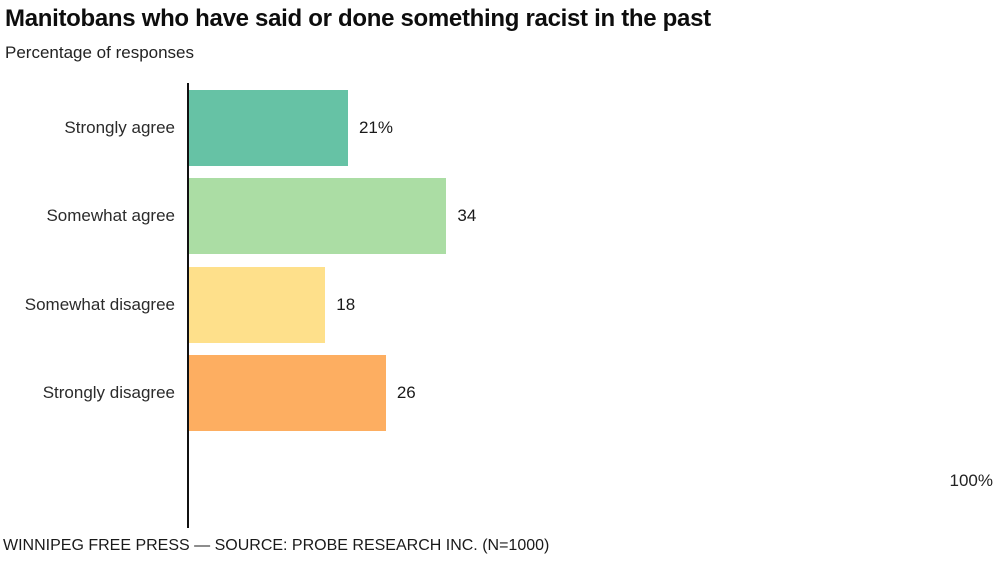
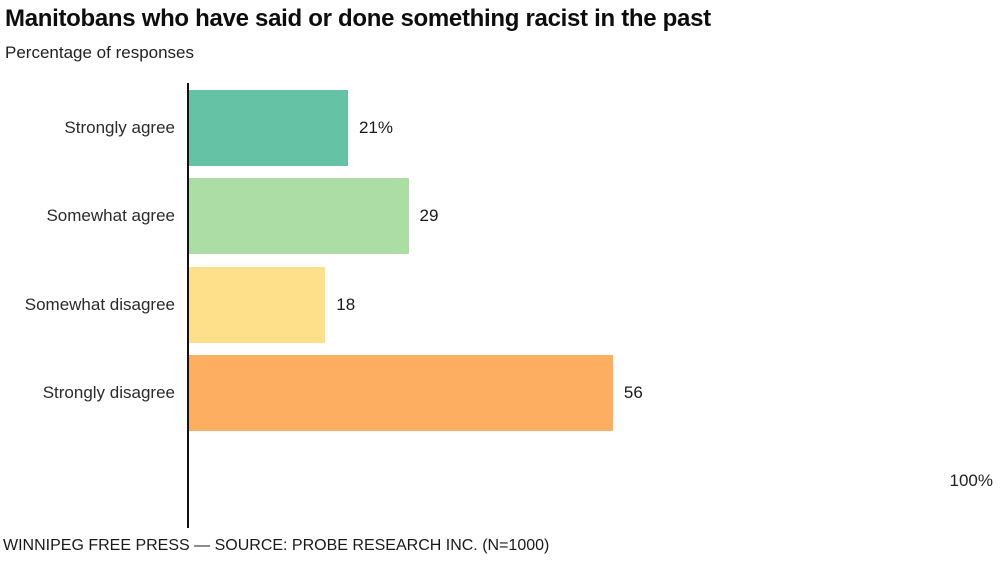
Somewhat agree: 34 -> 29
Strongly disagree: 26 -> 56
